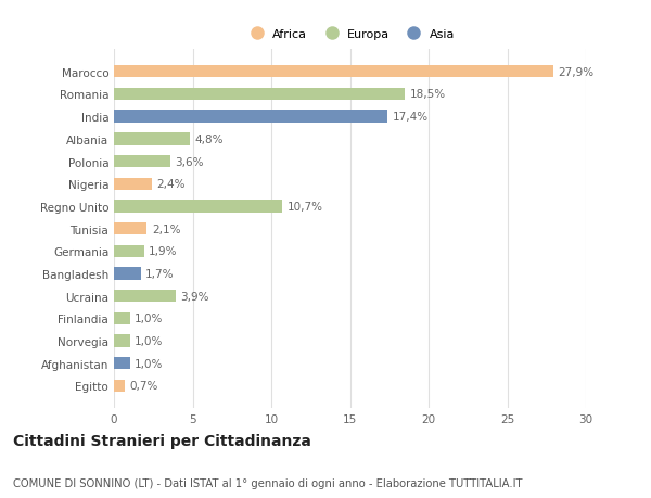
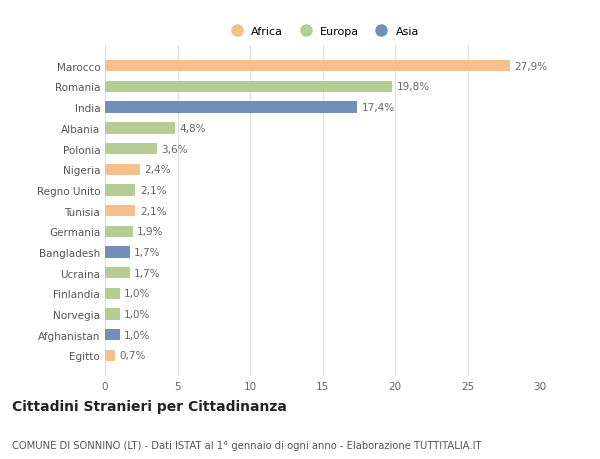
Romania: 18,5% -> 19,8%
Regno Unito: 10,7% -> 2,1%
Ucraina: 3,9% -> 1,7%
